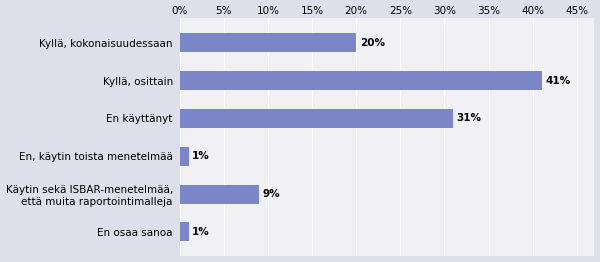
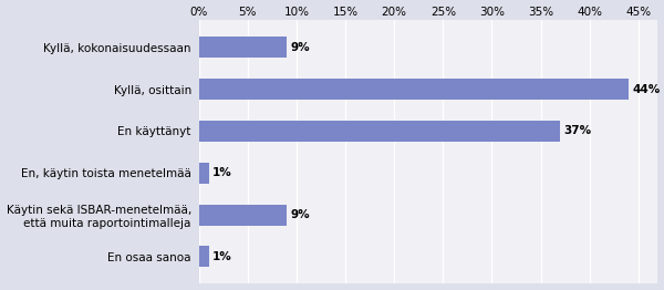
Kyllä, kokonaisuudessaan: 20% -> 9%
Kyllä, osittain: 41% -> 44%
En käyttänyt: 31% -> 37%
